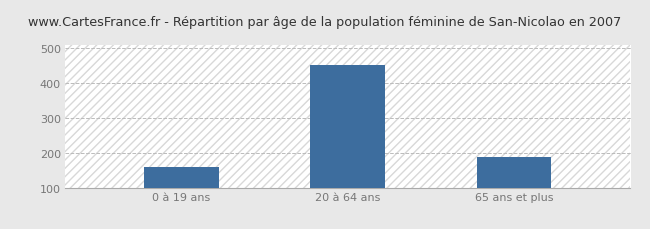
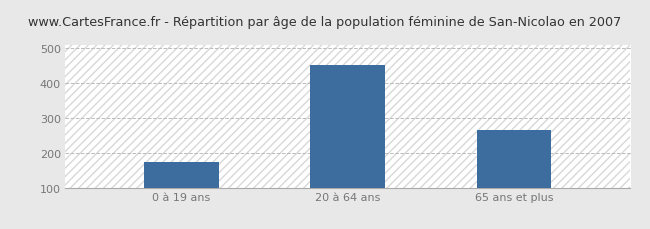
0 à 19 ans: 158 -> 175
65 ans et plus: 188 -> 265
